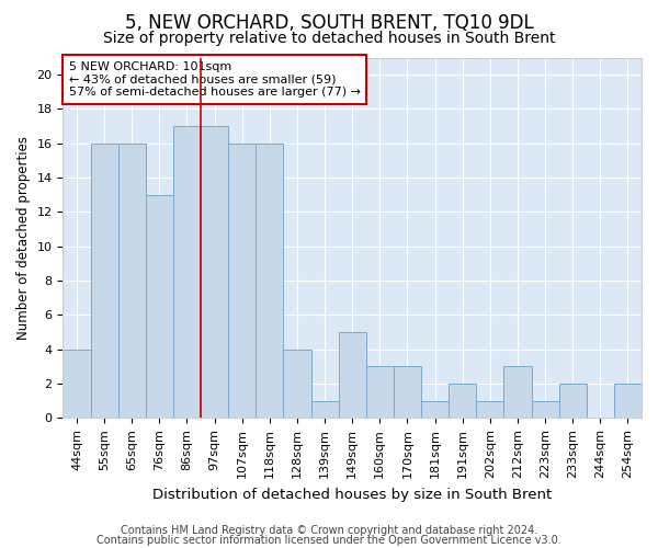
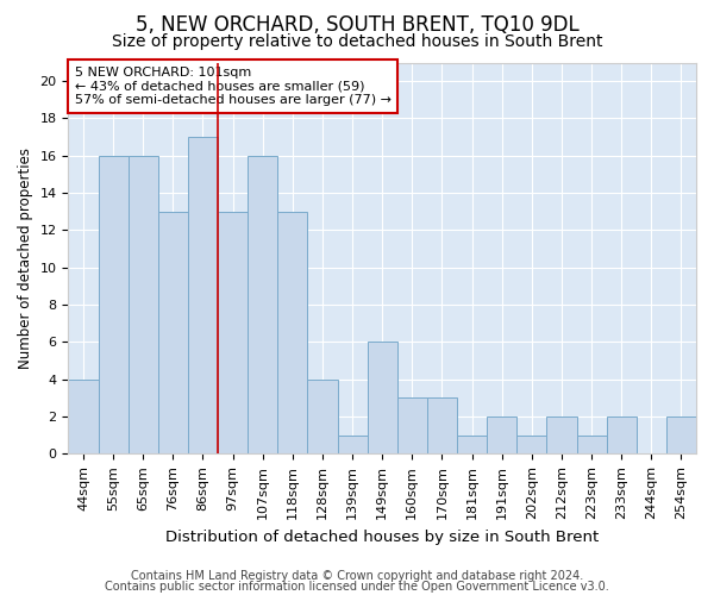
97sqm: 17 -> 13
118sqm: 16 -> 13
149sqm: 5 -> 6
212sqm: 3 -> 2
